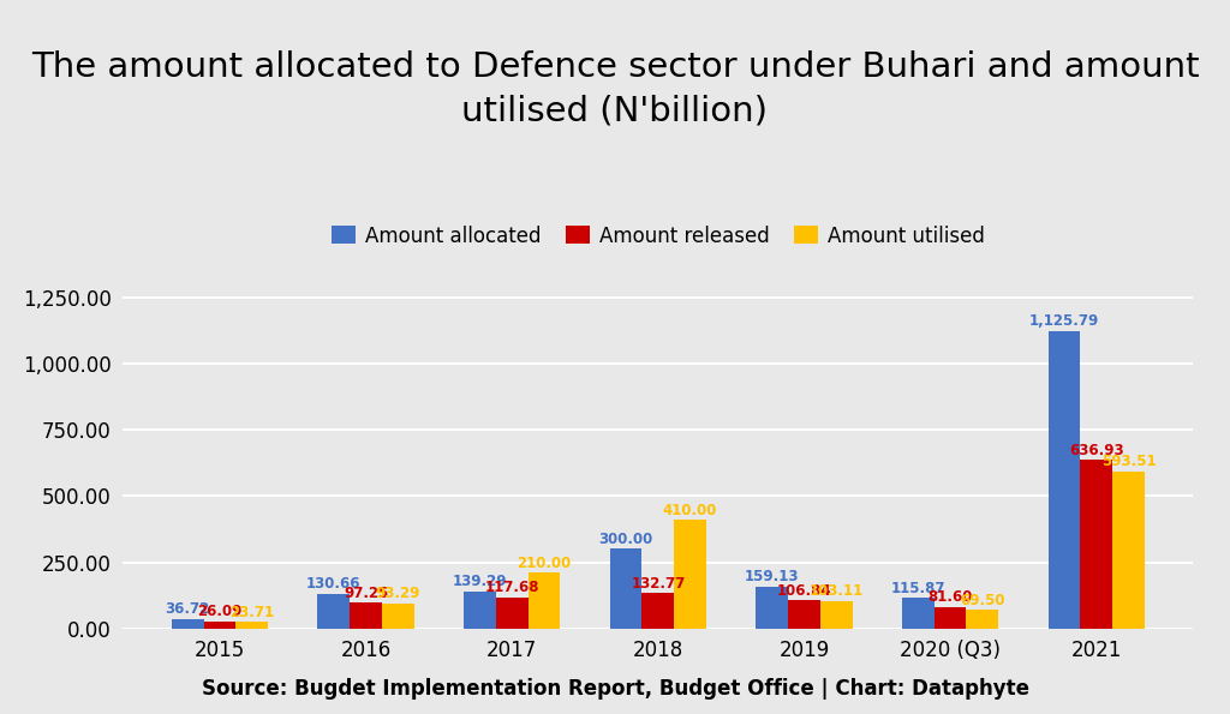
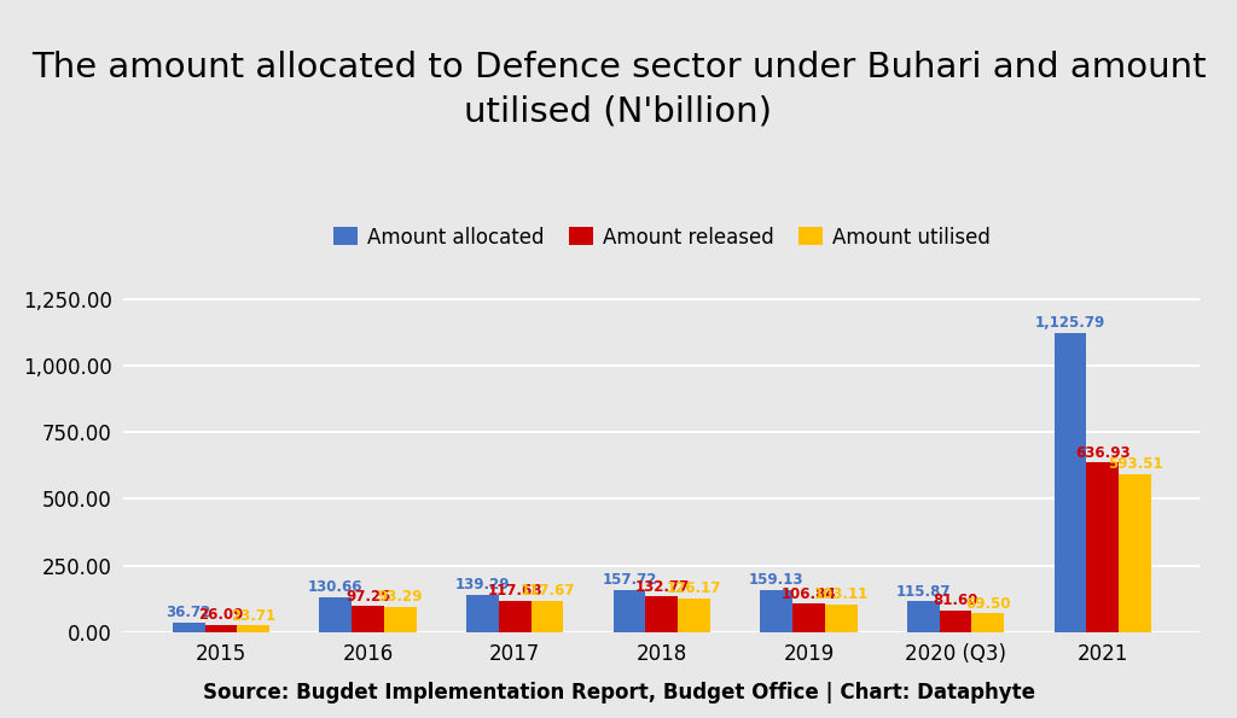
Amount utilised/2017: 210 -> 118
Amount allocated/2018: 300 -> 158
Amount utilised/2018: 410 -> 126
